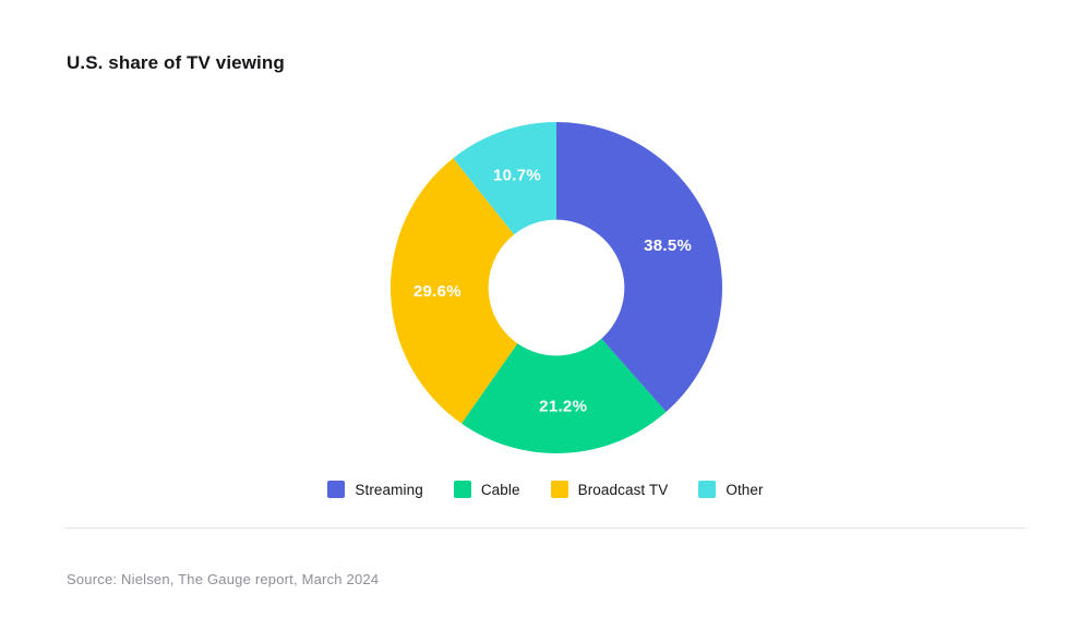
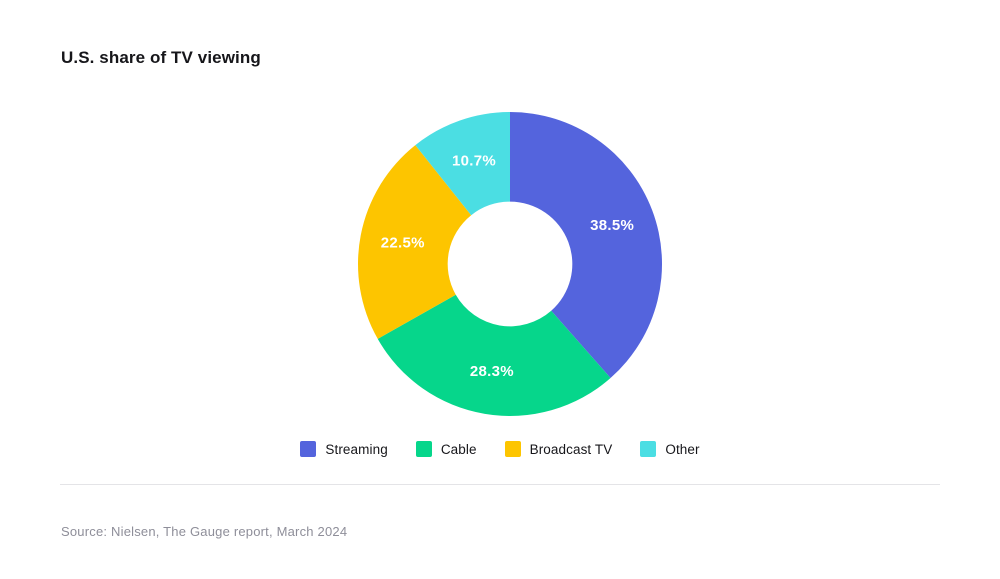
Cable: 21.2% -> 28.3%
Broadcast TV: 29.6% -> 22.5%
